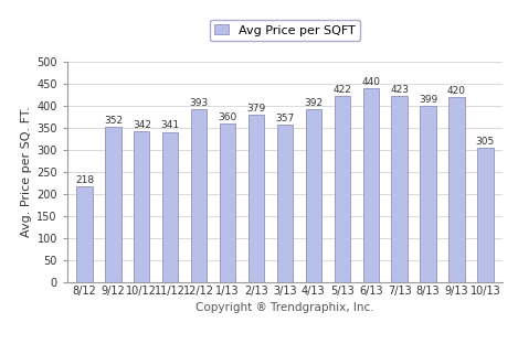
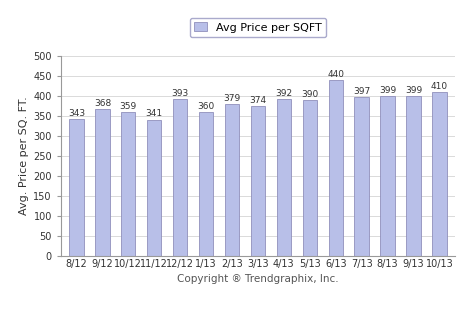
8/12: 218 -> 343
9/12: 352 -> 368
10/12: 342 -> 359
3/13: 357 -> 374
5/13: 422 -> 390
7/13: 423 -> 397
9/13: 420 -> 399
10/13: 305 -> 410
